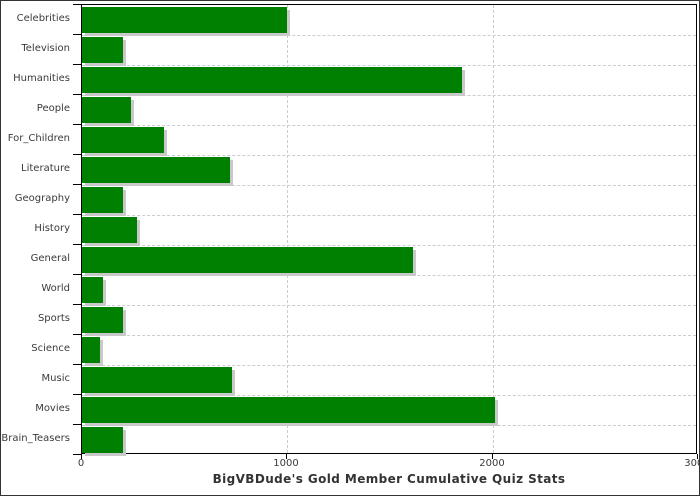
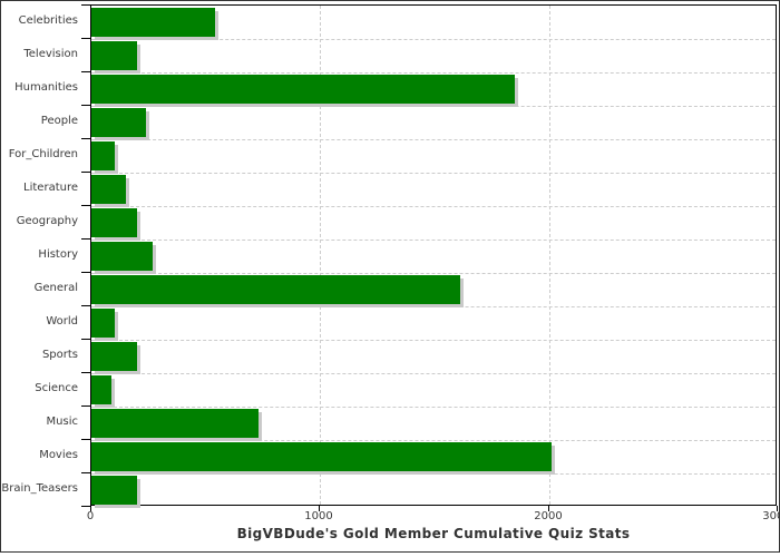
Celebrities: 1000 -> 540
For_Children: 400 -> 100
Literature: 720 -> 150
